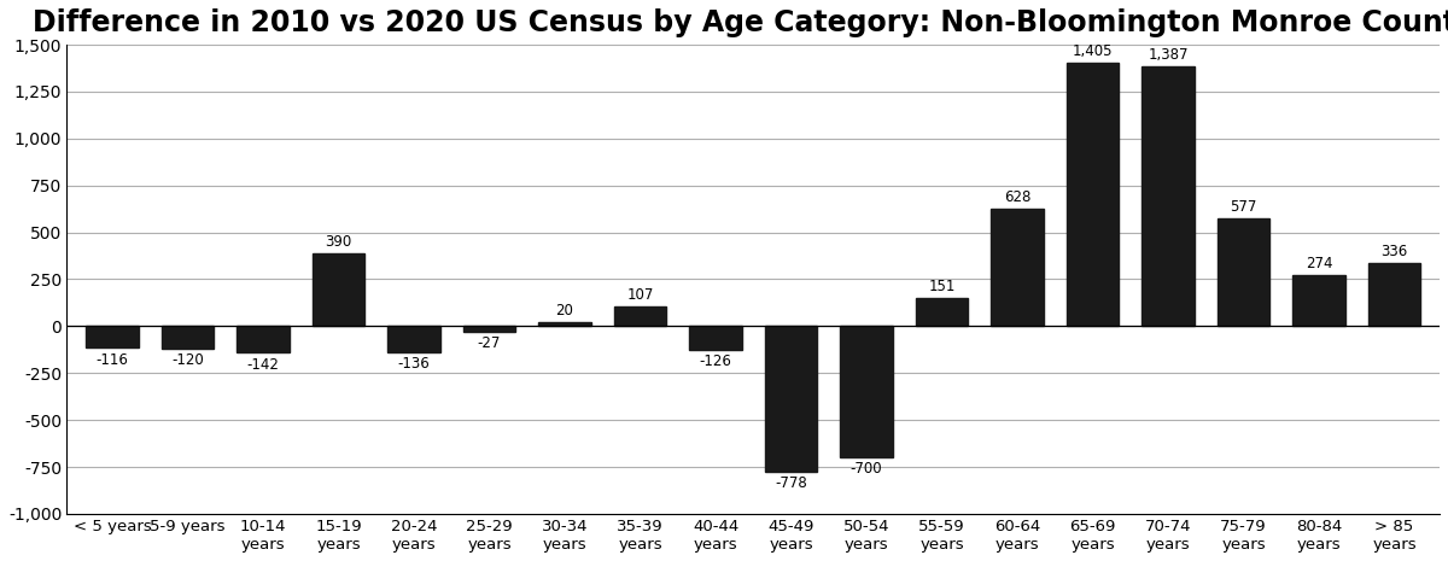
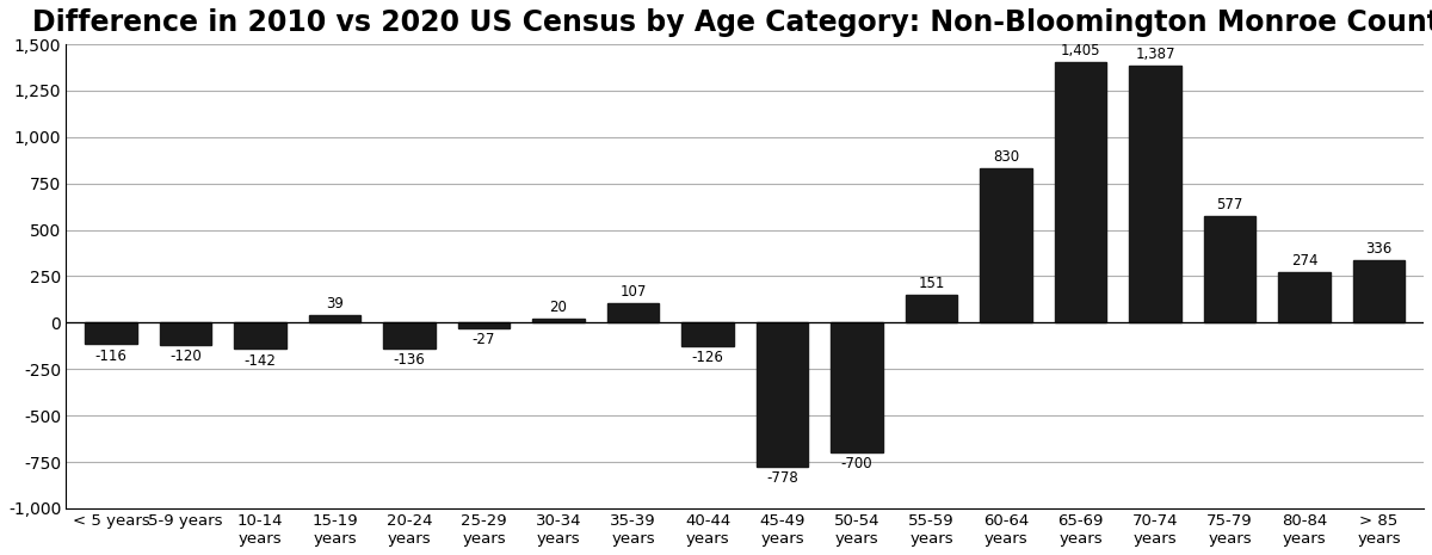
15-19 years: 390 -> 39
60-64 years: 628 -> 830
